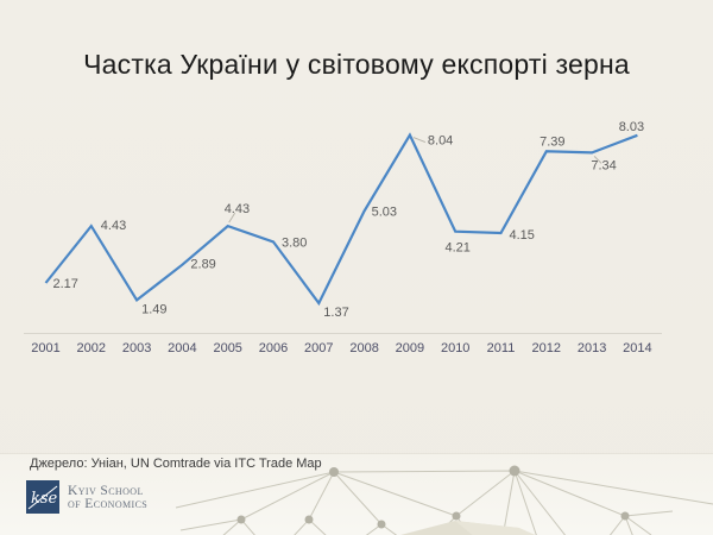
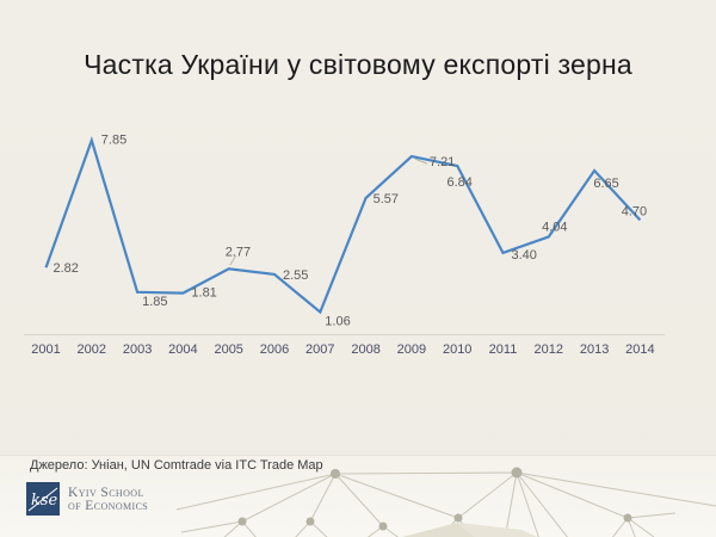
2001: 2.17 -> 2.82
2002: 4.43 -> 7.85
2003: 1.49 -> 1.85
2004: 2.89 -> 1.81
2005: 4.43 -> 2.77
2006: 3.80 -> 2.55
2007: 1.37 -> 1.06
2008: 5.03 -> 5.57
2009: 8.04 -> 7.21
2010: 4.21 -> 6.84
2011: 4.15 -> 3.40
2012: 7.39 -> 4.04
2013: 7.34 -> 6.65
2014: 8.03 -> 4.70
